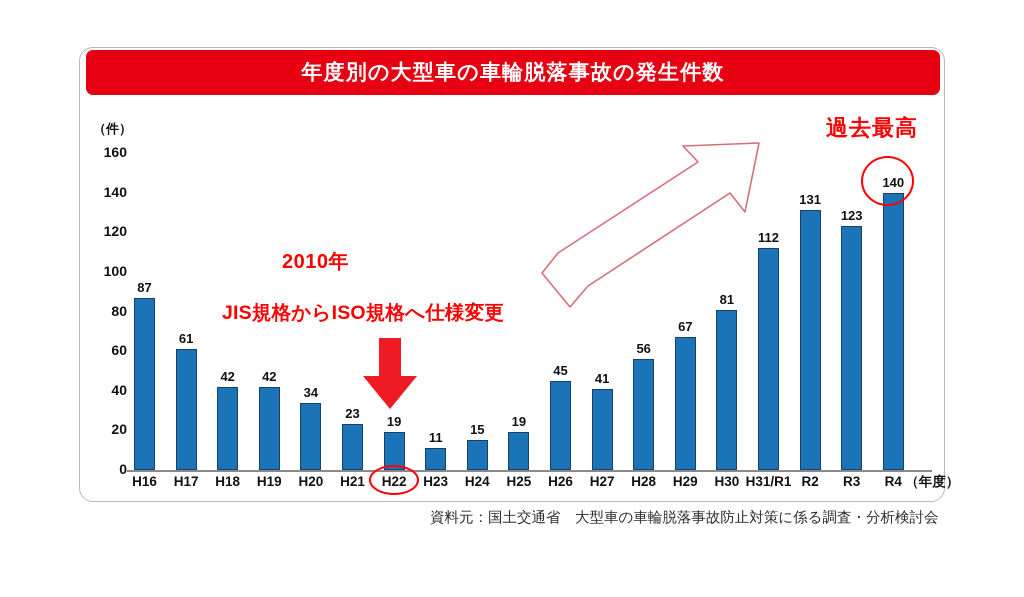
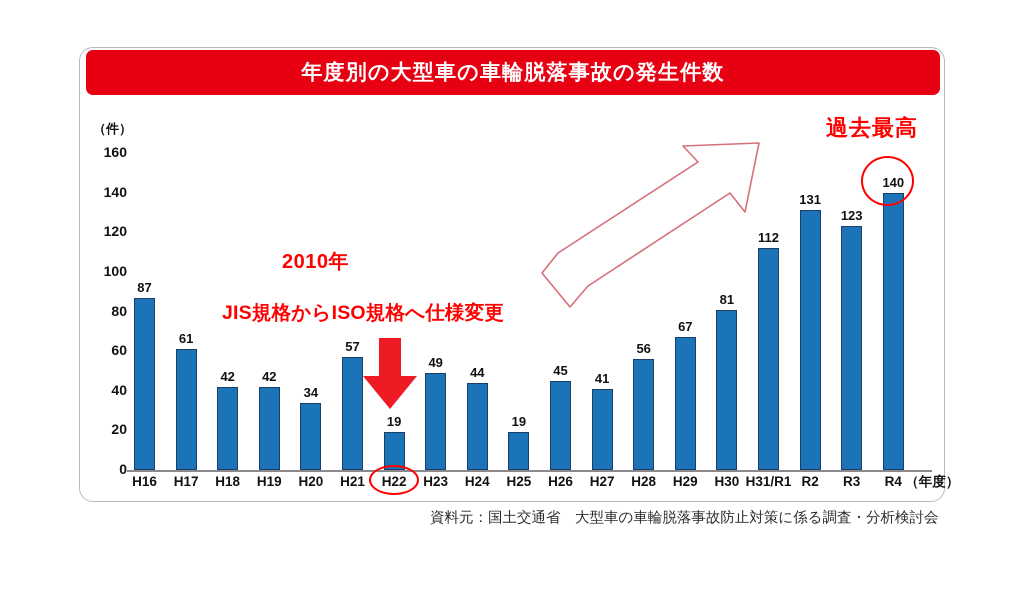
H21: 23 -> 57
H23: 11 -> 49
H24: 15 -> 44
